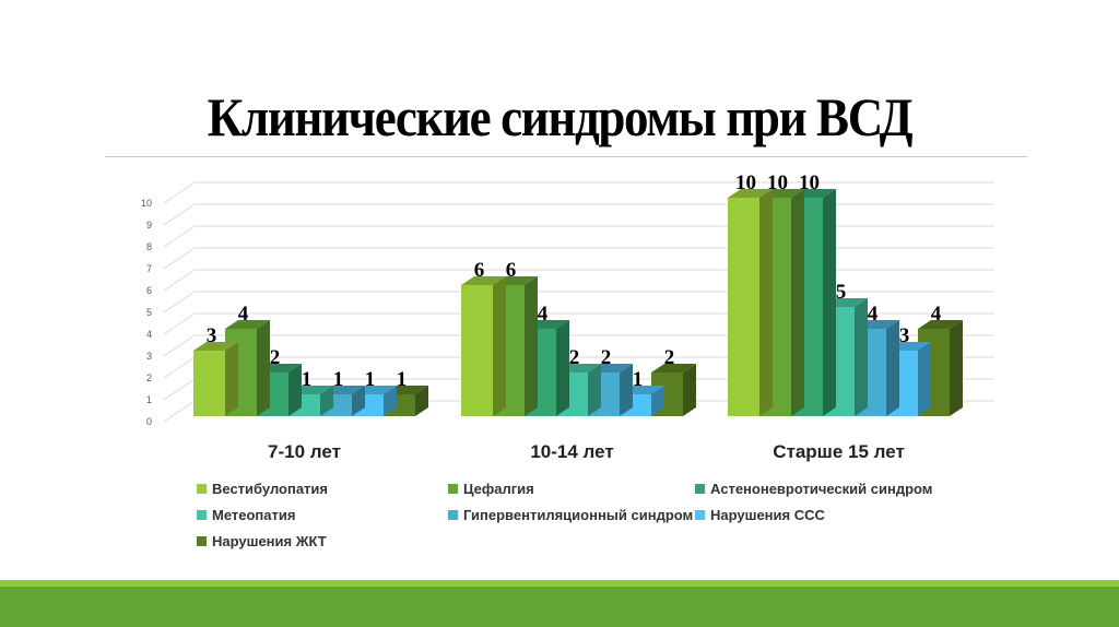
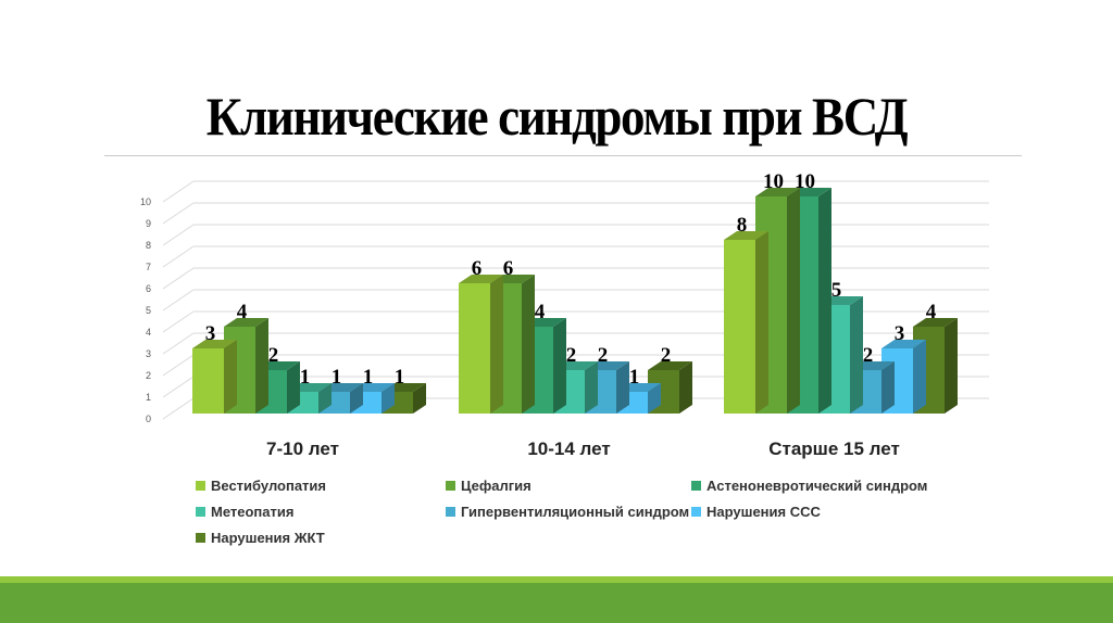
Вестибулопатия/Старше 15 лет: 10 -> 8
Гипервентиляционный синдром/Старше 15 лет: 4 -> 2
